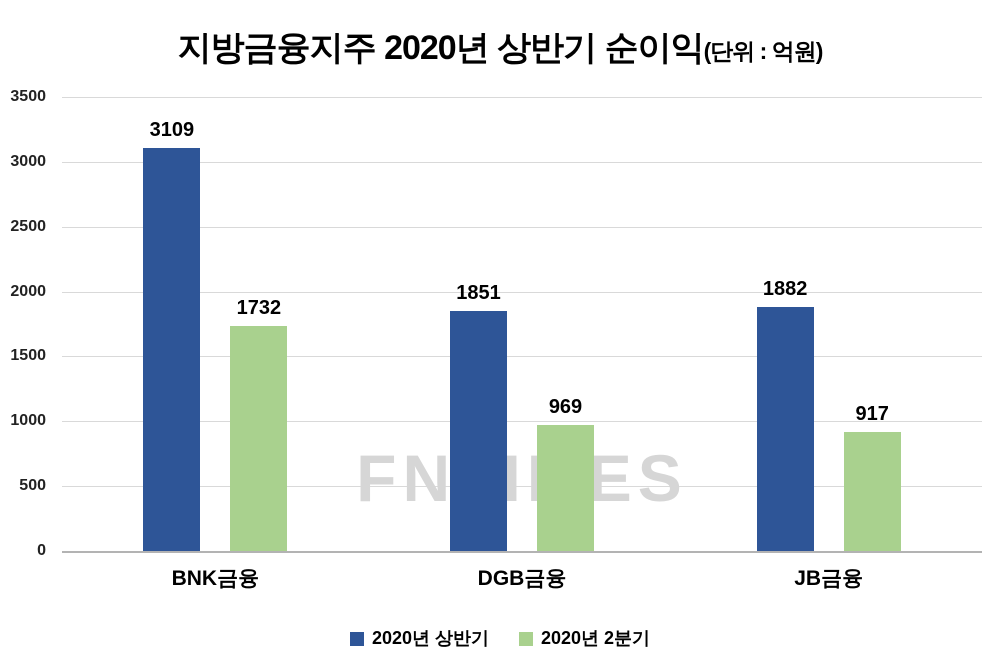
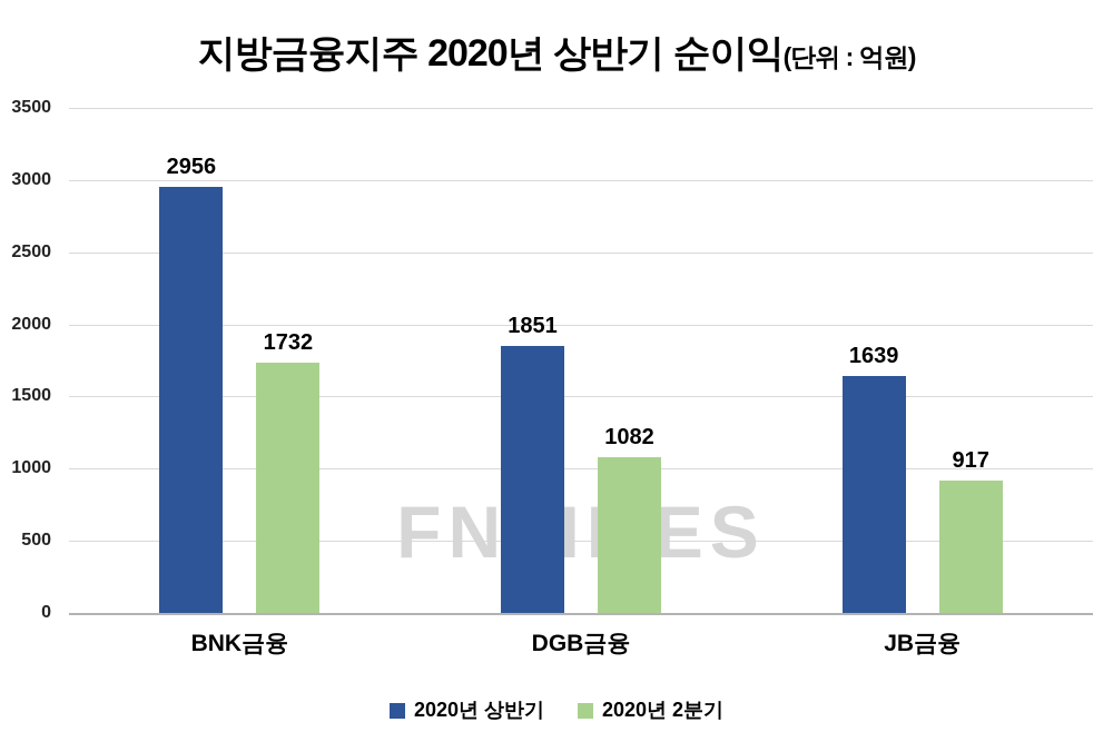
2020년 상반기/BNK금융: 3109 -> 2956
2020년 2분기/DGB금융: 969 -> 1082
2020년 상반기/JB금융: 1882 -> 1639
